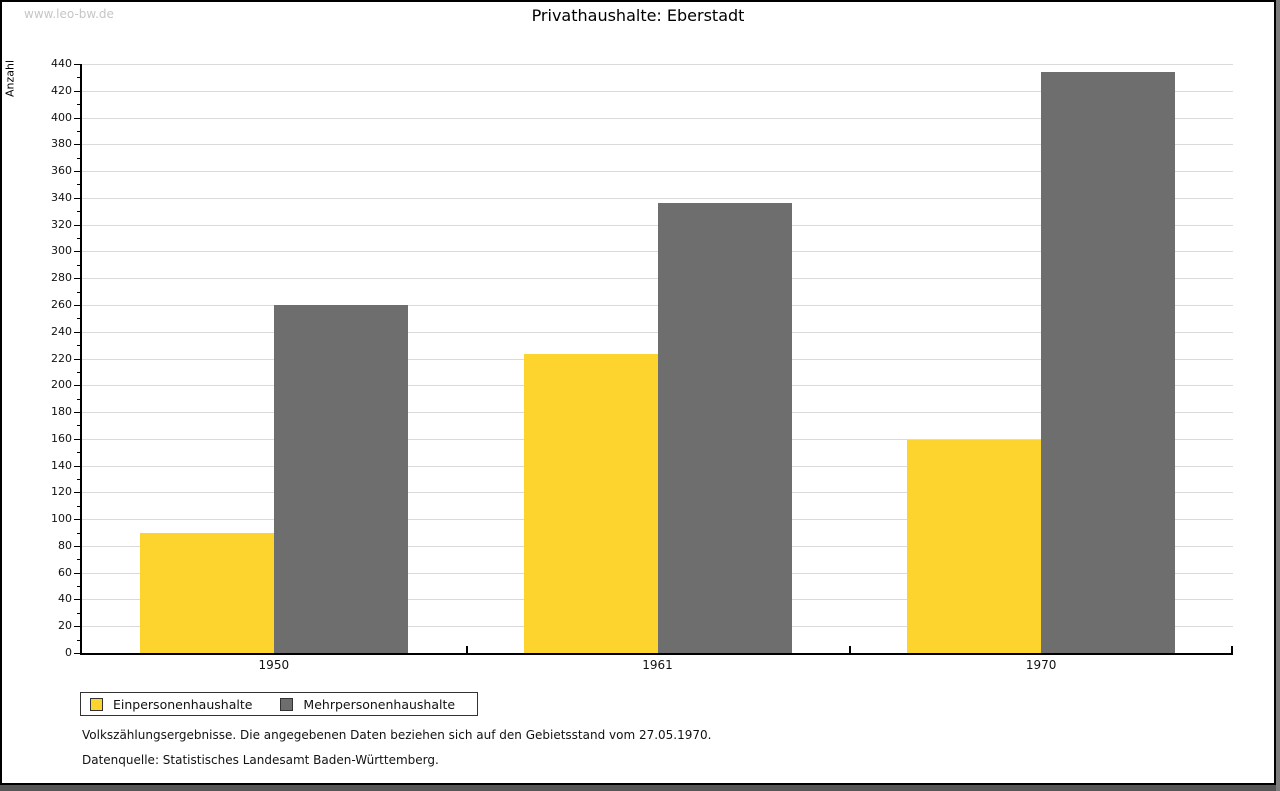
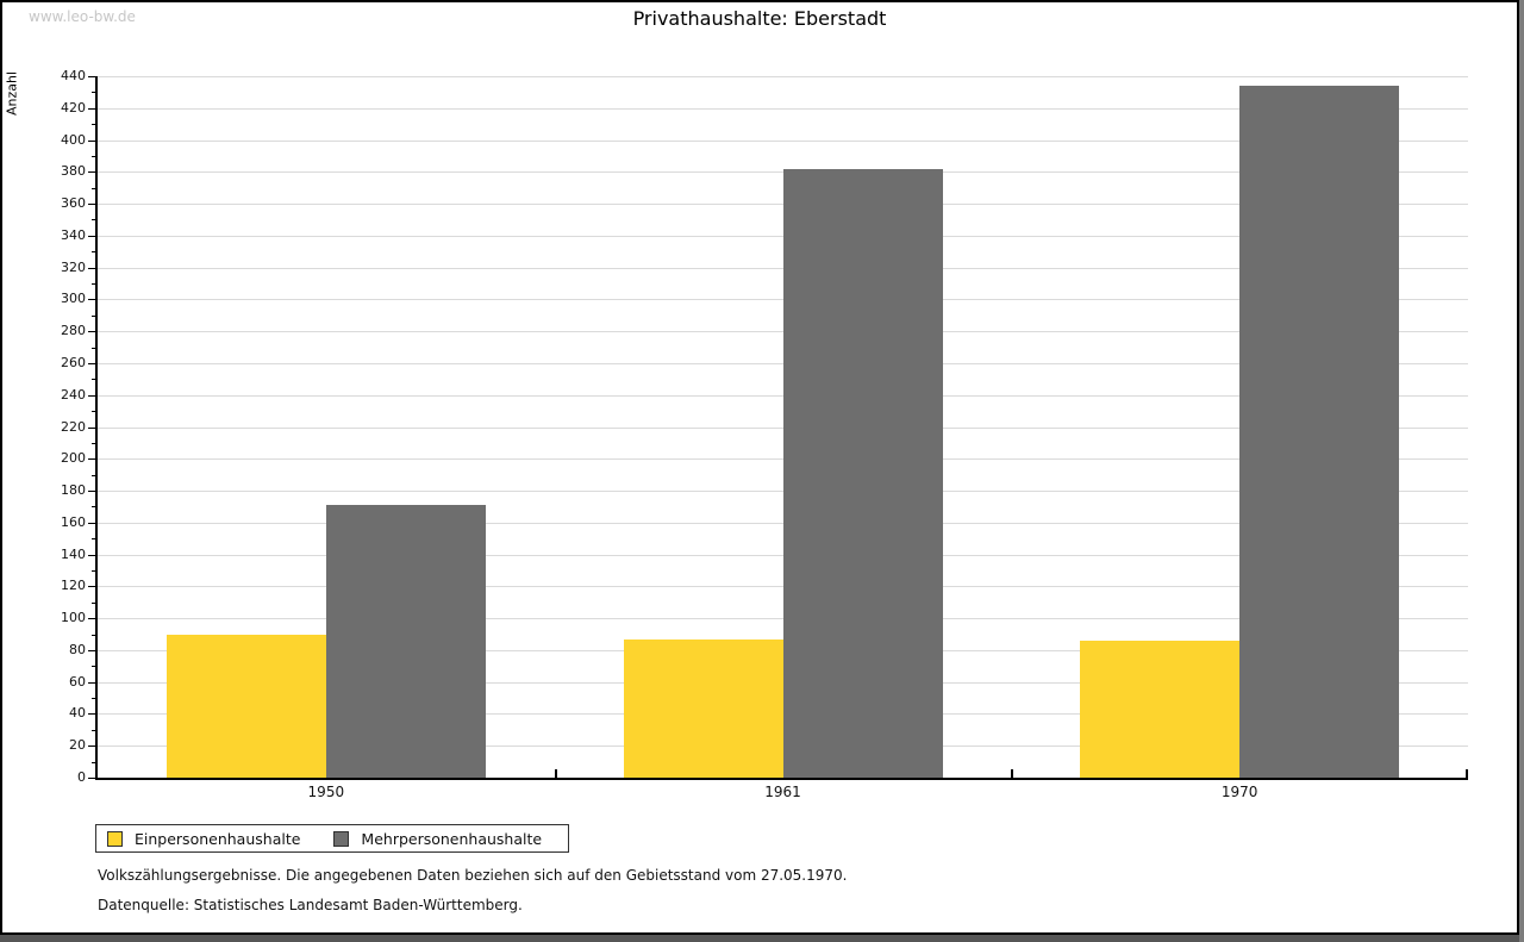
Mehrpersonenhaushalte/1950: 260 -> 171
Einpersonenhaushalte/1961: 223 -> 87
Mehrpersonenhaushalte/1961: 336 -> 382
Einpersonenhaushalte/1970: 159 -> 86
